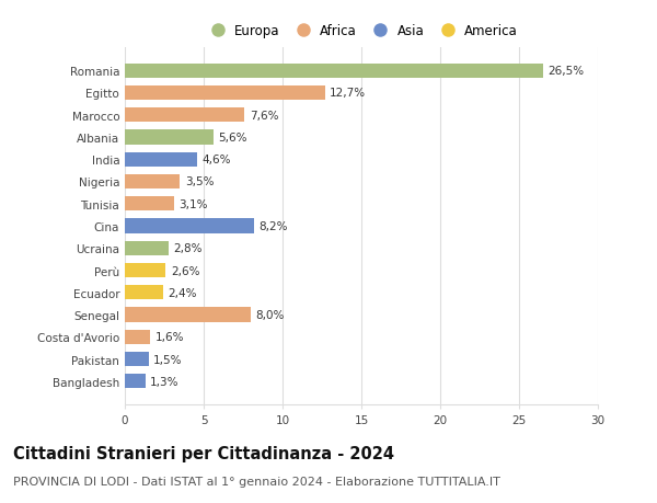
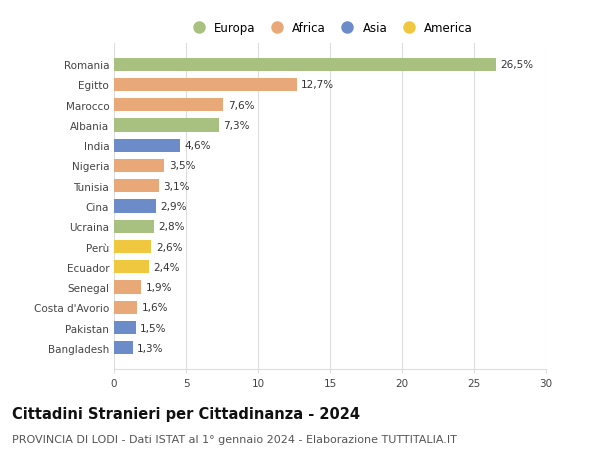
Albania: 5,6% -> 7,3%
Cina: 8,2% -> 2,9%
Senegal: 8,0% -> 1,9%
